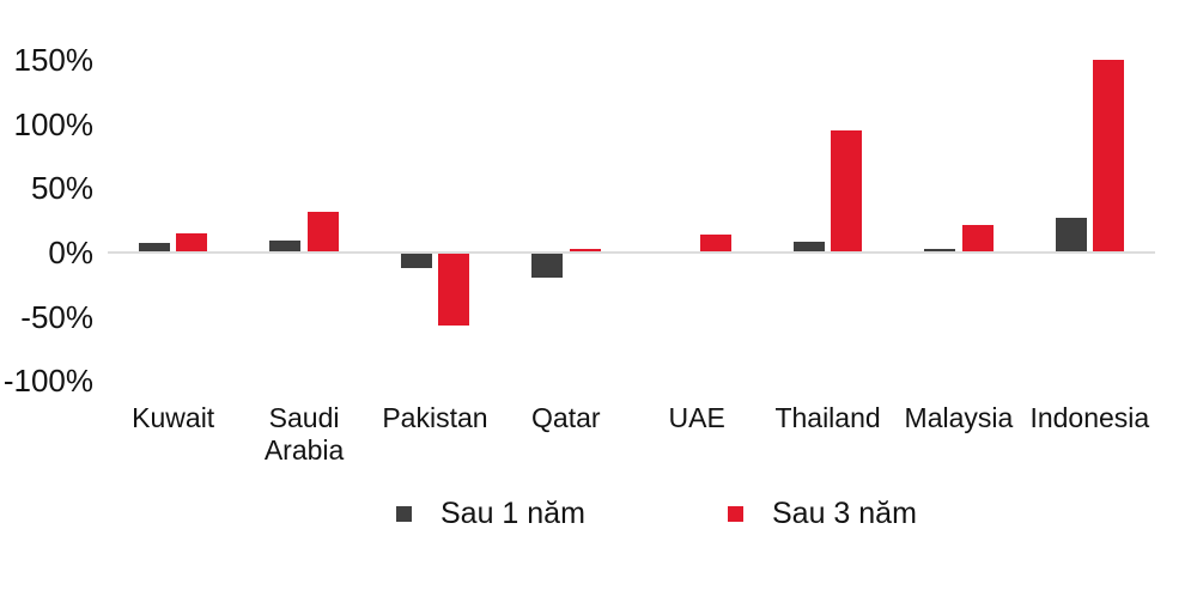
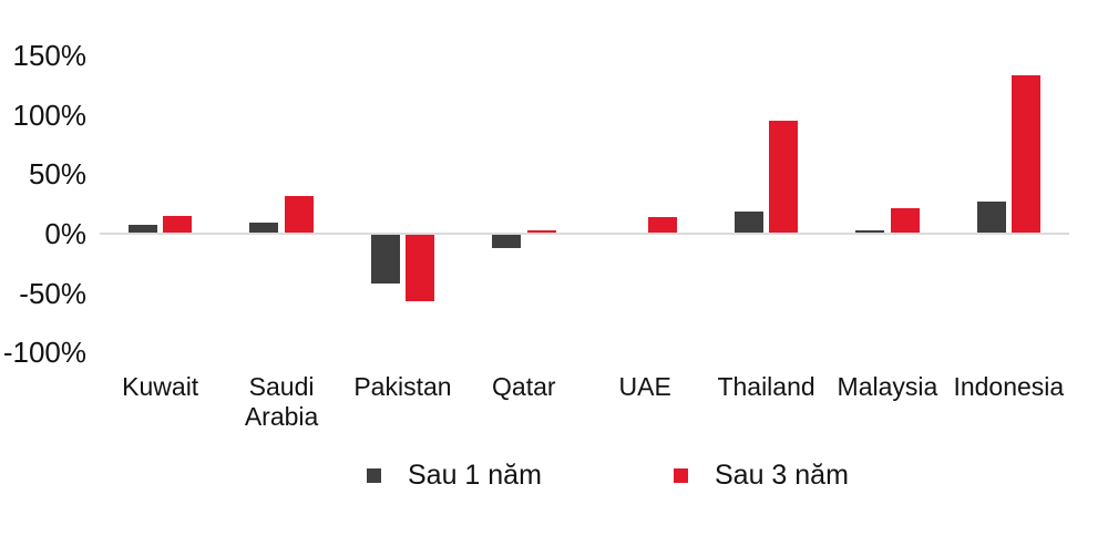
Sau 1 năm/Pakistan: -12% -> -42%
Sau 1 năm/Qatar: -20% -> -12%
Sau 1 năm/Thailand: 8% -> 19%
Sau 3 năm/Indonesia: 150% -> 133%
